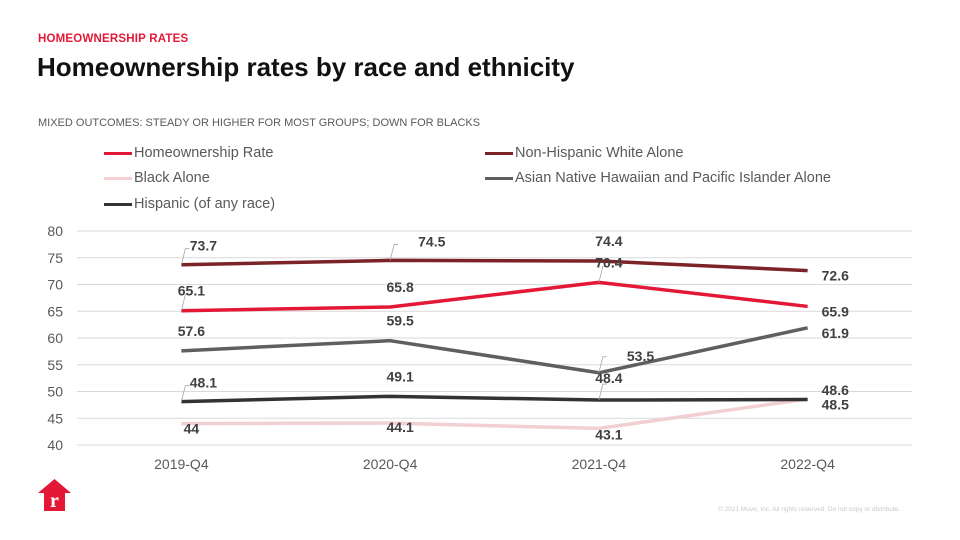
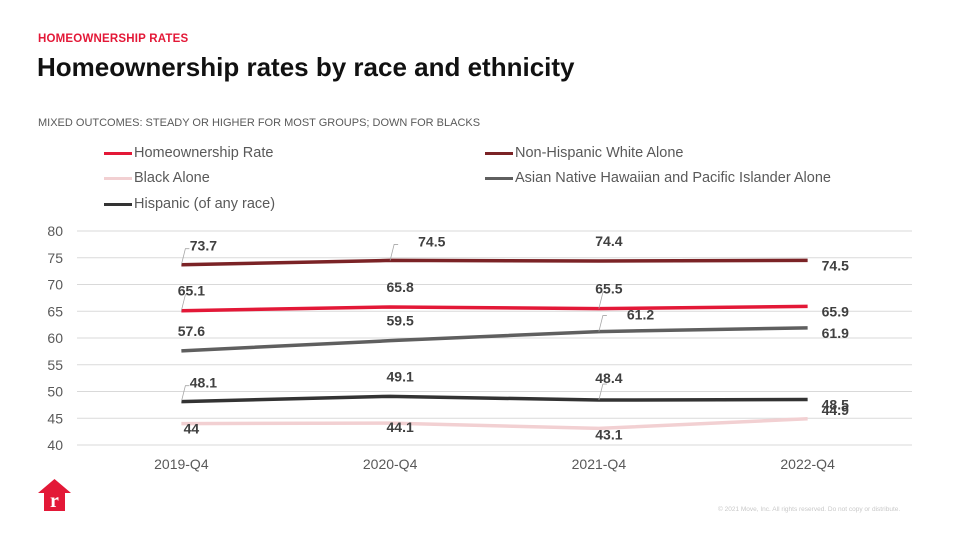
Homeownership Rate/2021-Q4: 70.4 -> 65.5
Asian Native Hawaiian and Pacific Islander Alone/2021-Q4: 53.5 -> 61.2
Non-Hispanic White Alone/2022-Q4: 72.6 -> 74.5
Black Alone/2022-Q4: 48.6 -> 44.9
